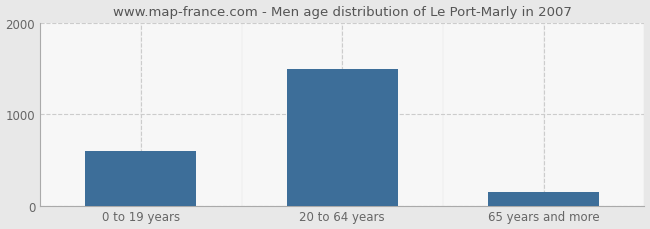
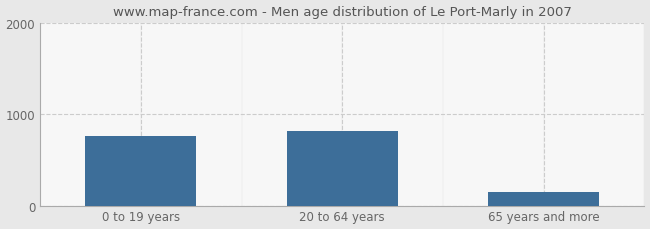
0 to 19 years: 600 -> 760
20 to 64 years: 1500 -> 820
